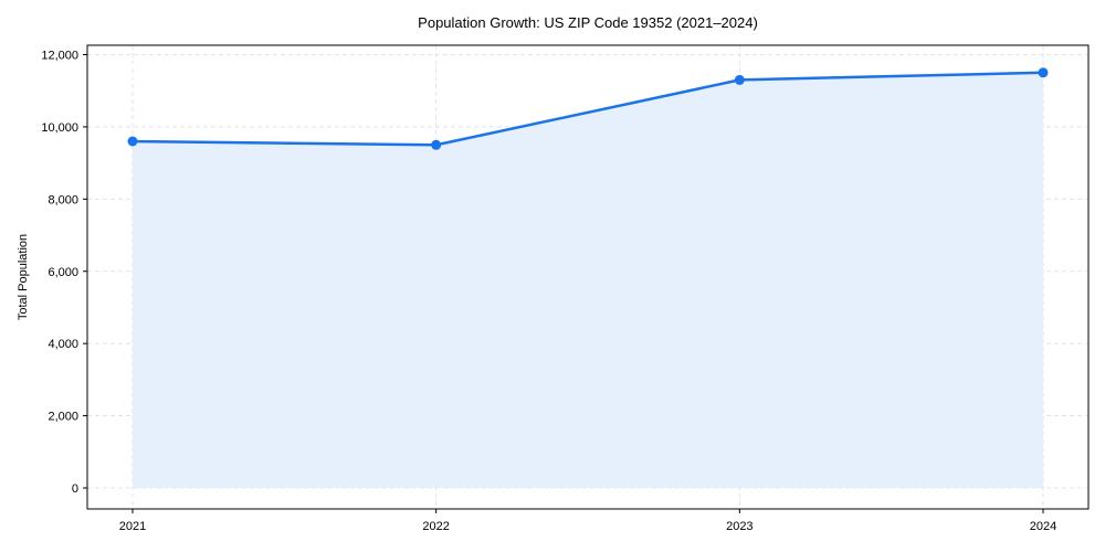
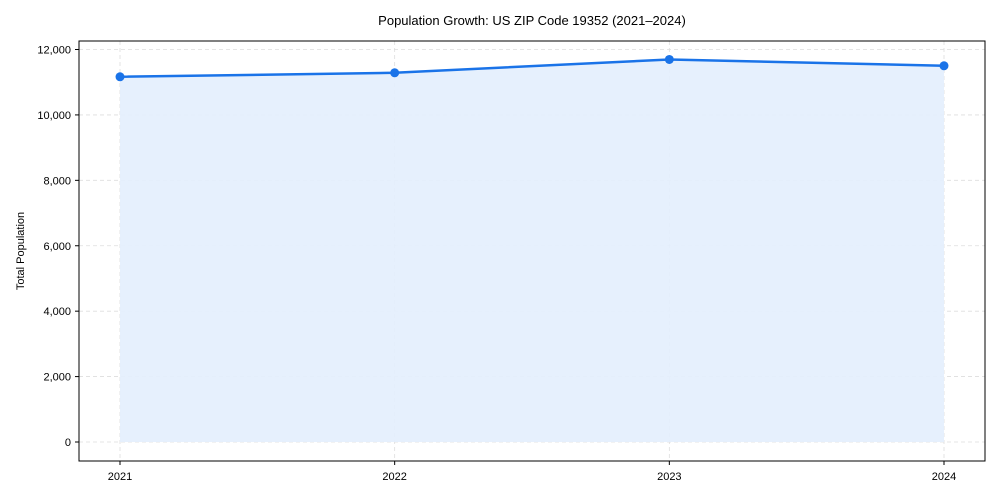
2021: 9600 -> 11200
2022: 9500 -> 11300
2023: 11300 -> 11700
